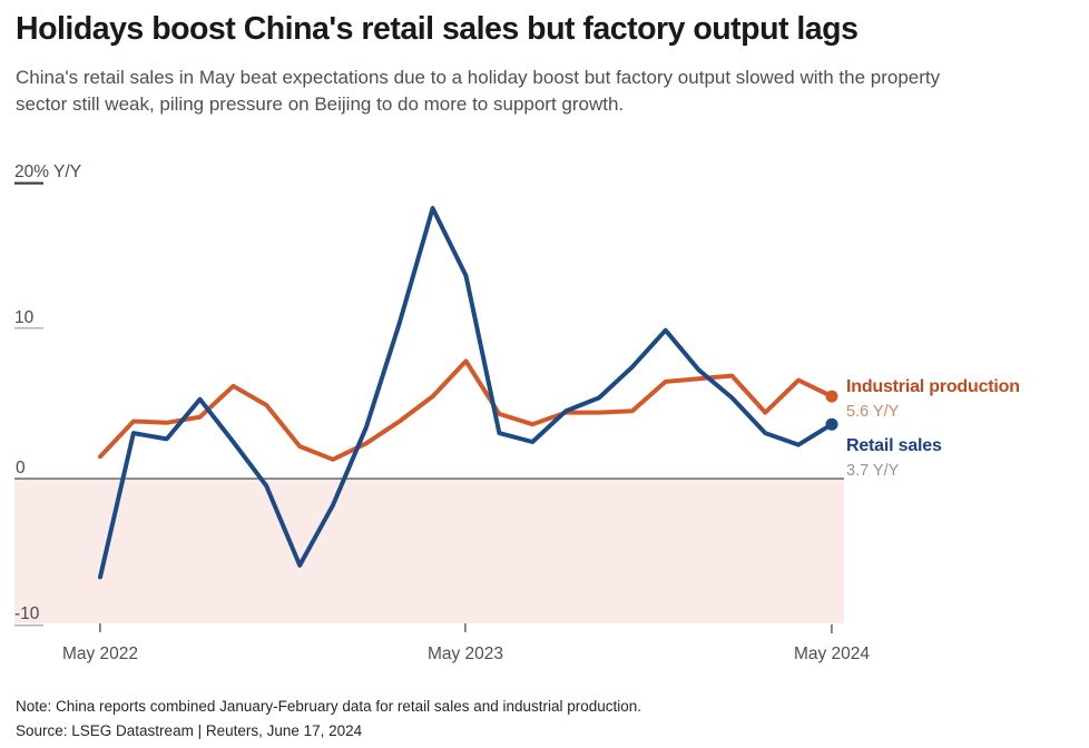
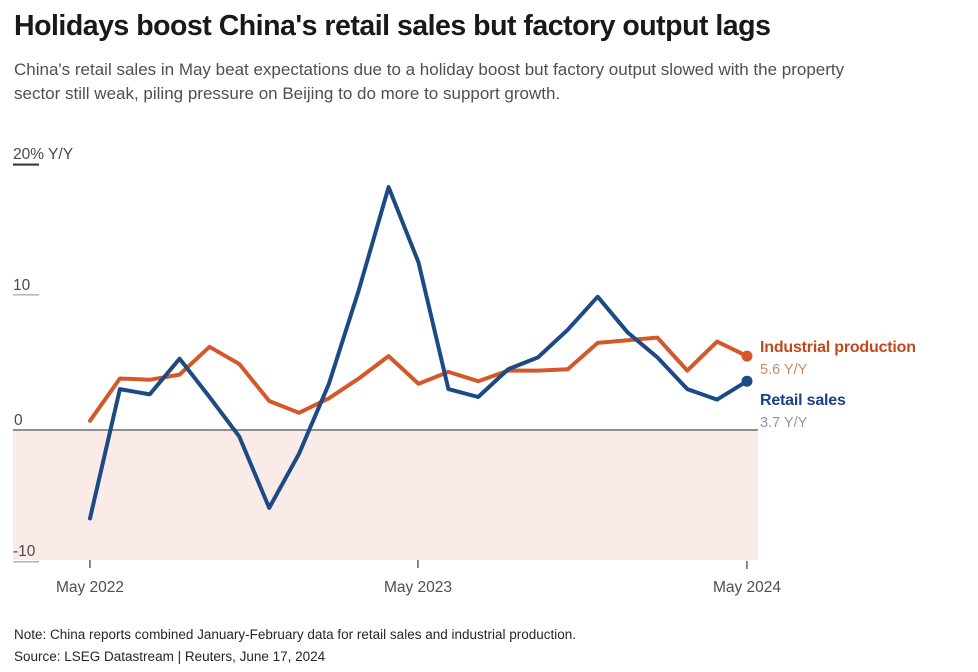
Industrial production/May 2022: 1.5 -> 0.7
Industrial production/May 2023: 8.0 -> 3.5
Retail sales/May 2023: 13.8 -> 12.7
